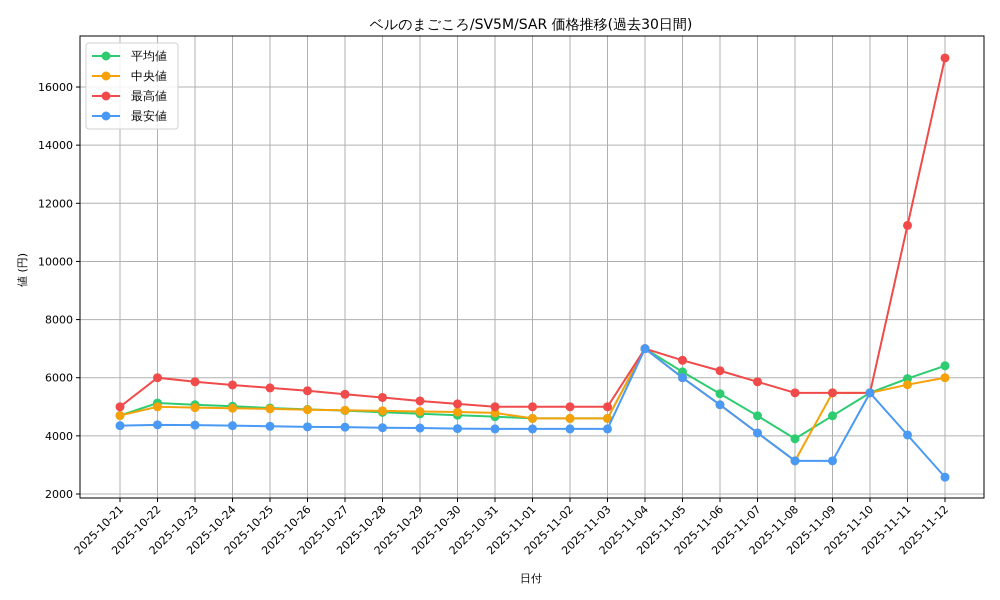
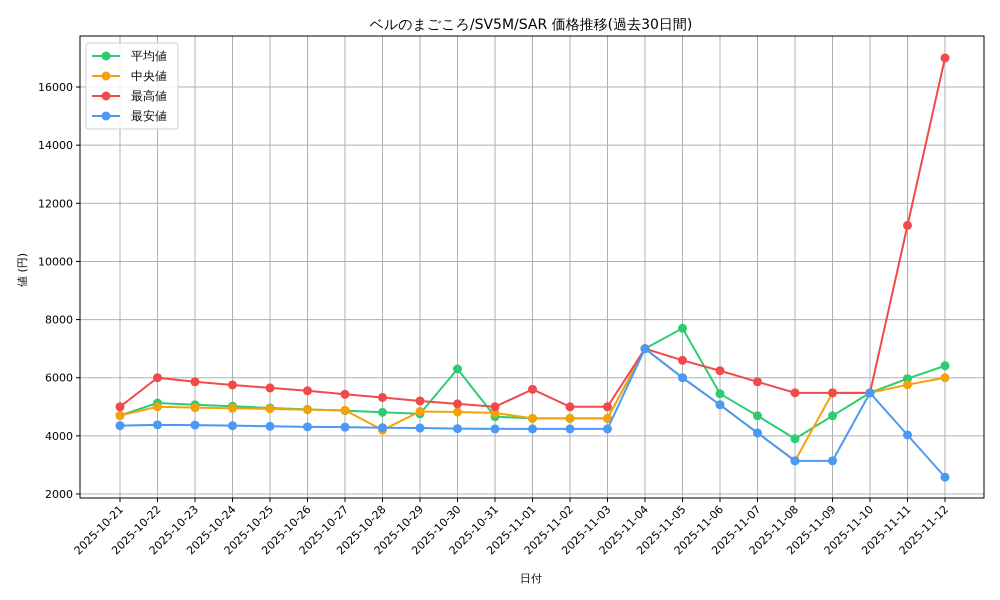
中央値/2025-10-28: 4900 -> 4200
平均値/2025-10-30: 4700 -> 6300
最高値/2025-11-01: 5000 -> 5600
平均値/2025-11-05: 6200 -> 7700
